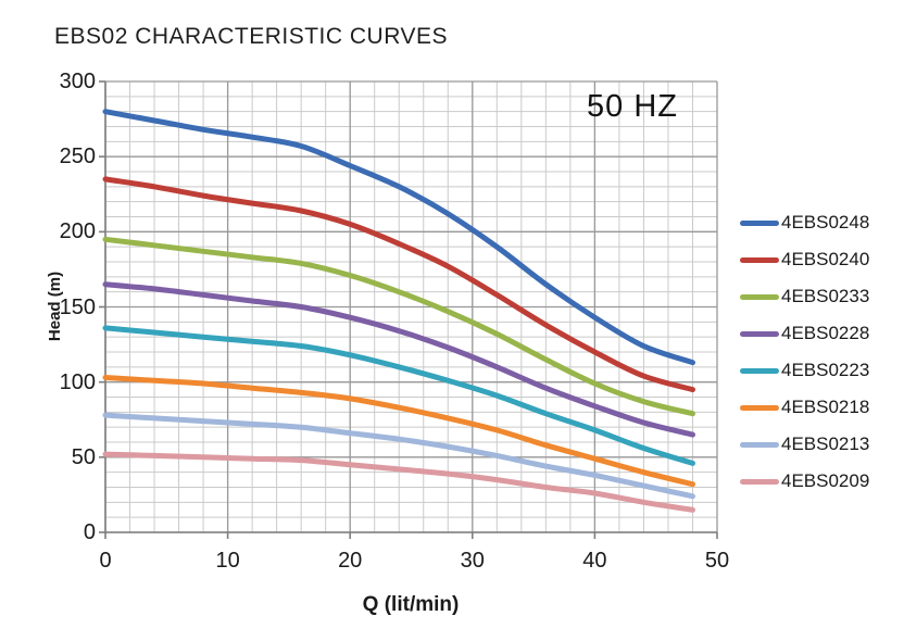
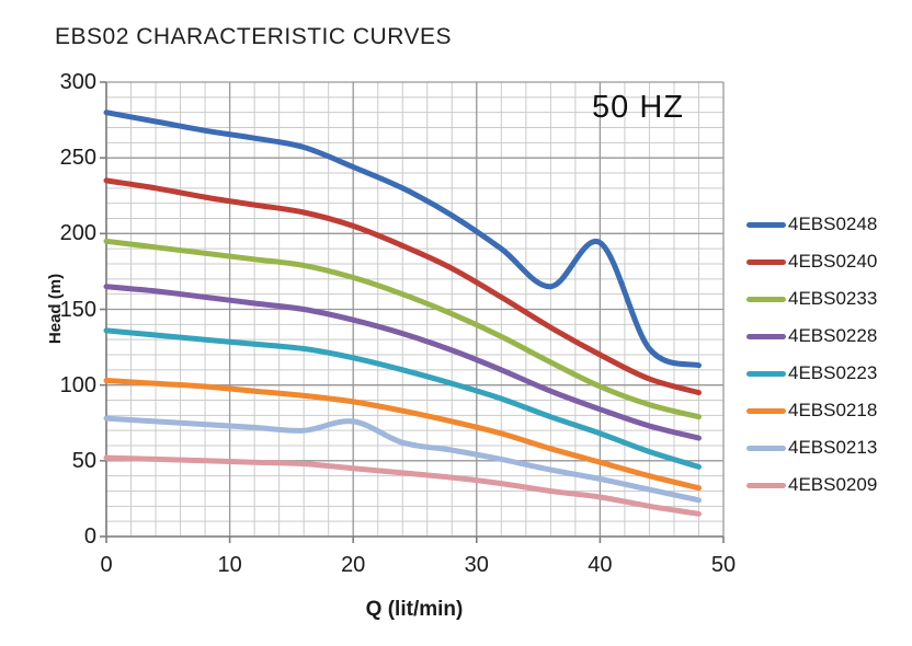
4EBS0213/20: 66 -> 76
4EBS0248/40: 143 -> 194
